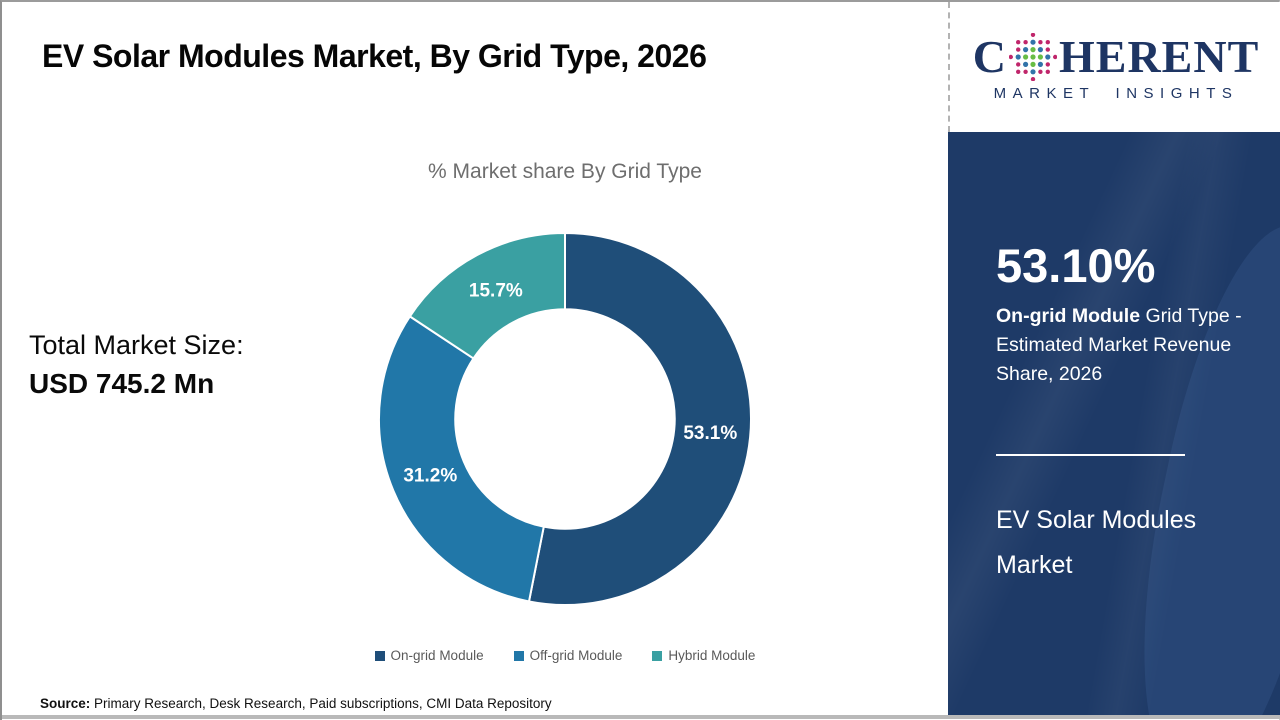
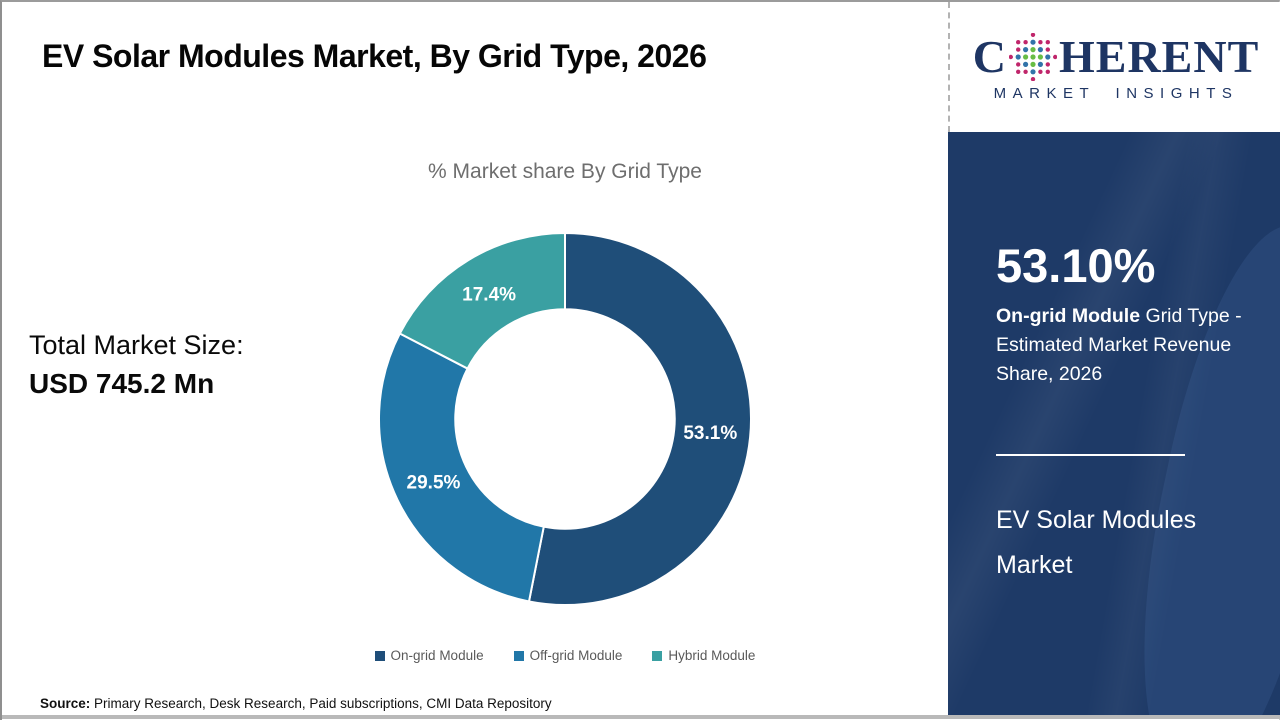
Off-grid Module: 31.2% -> 29.5%
Hybrid Module: 15.7% -> 17.4%
